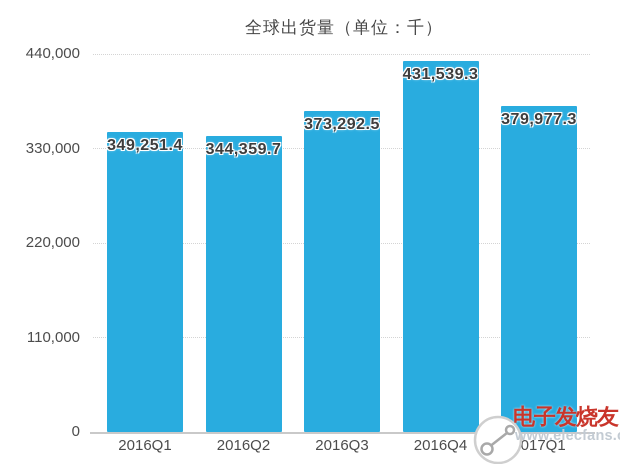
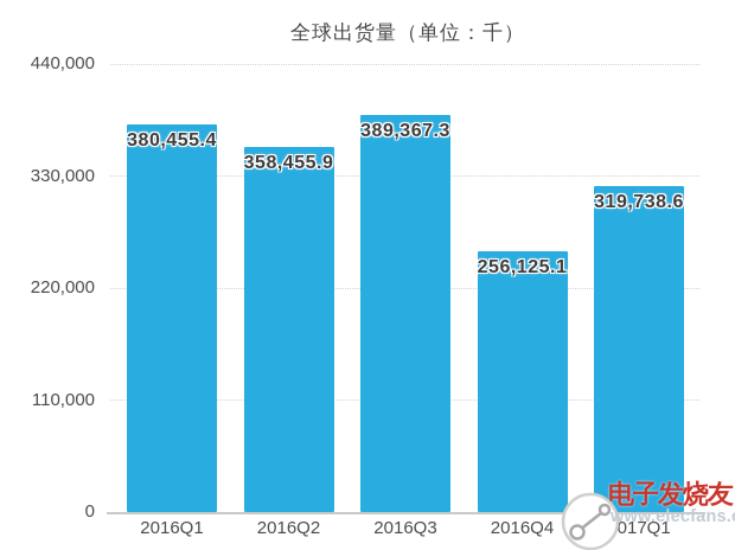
2016Q1: 349,251.4 -> 380,455.4
2016Q2: 344,359.7 -> 358,455.9
2016Q3: 373,292.5 -> 389,367.3
2016Q4: 431,539.3 -> 256,125.1
2017Q1: 379,977.3 -> 319,738.6
